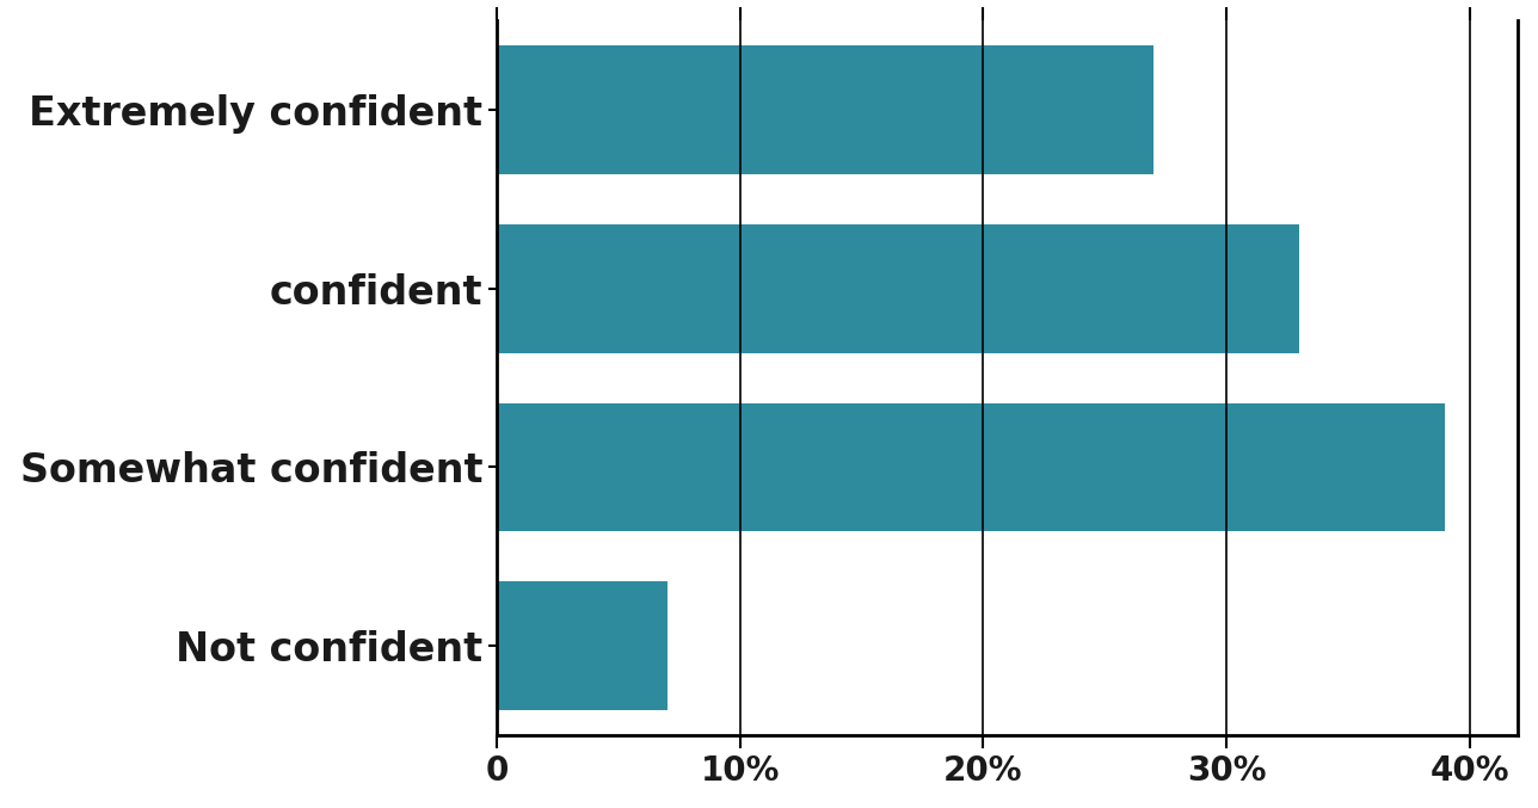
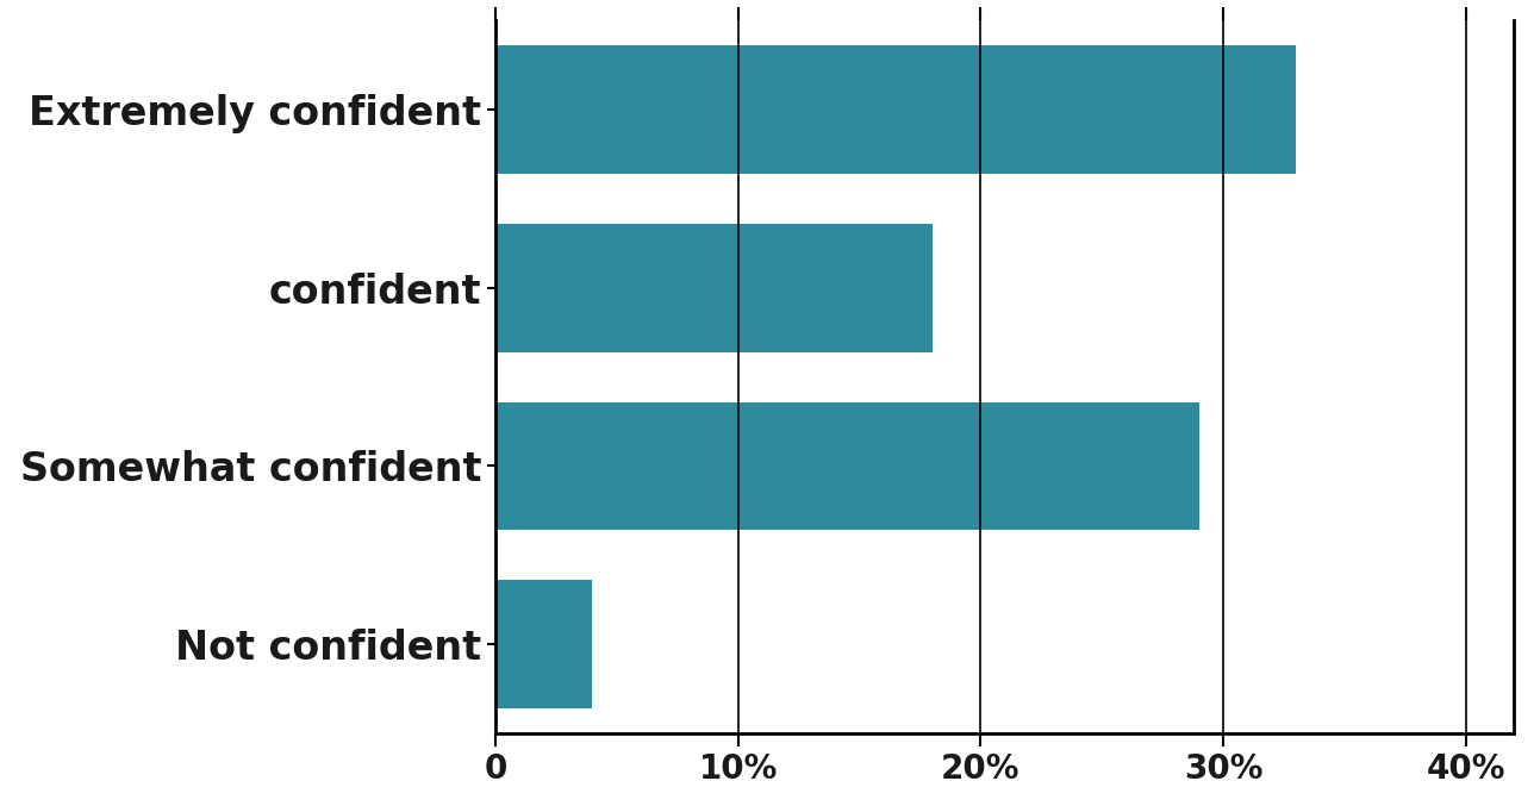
Extremely confident: 27% -> 33%
confident: 33% -> 18%
Somewhat confident: 39% -> 29%
Not confident: 7% -> 4%
